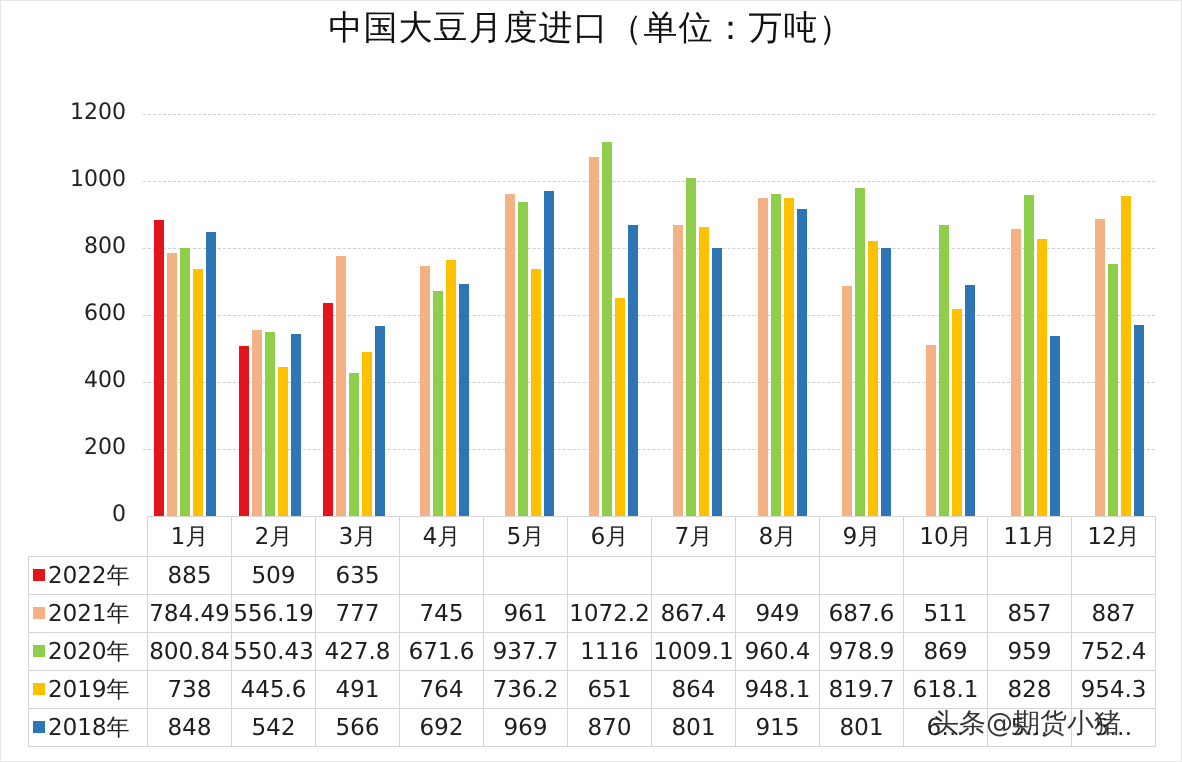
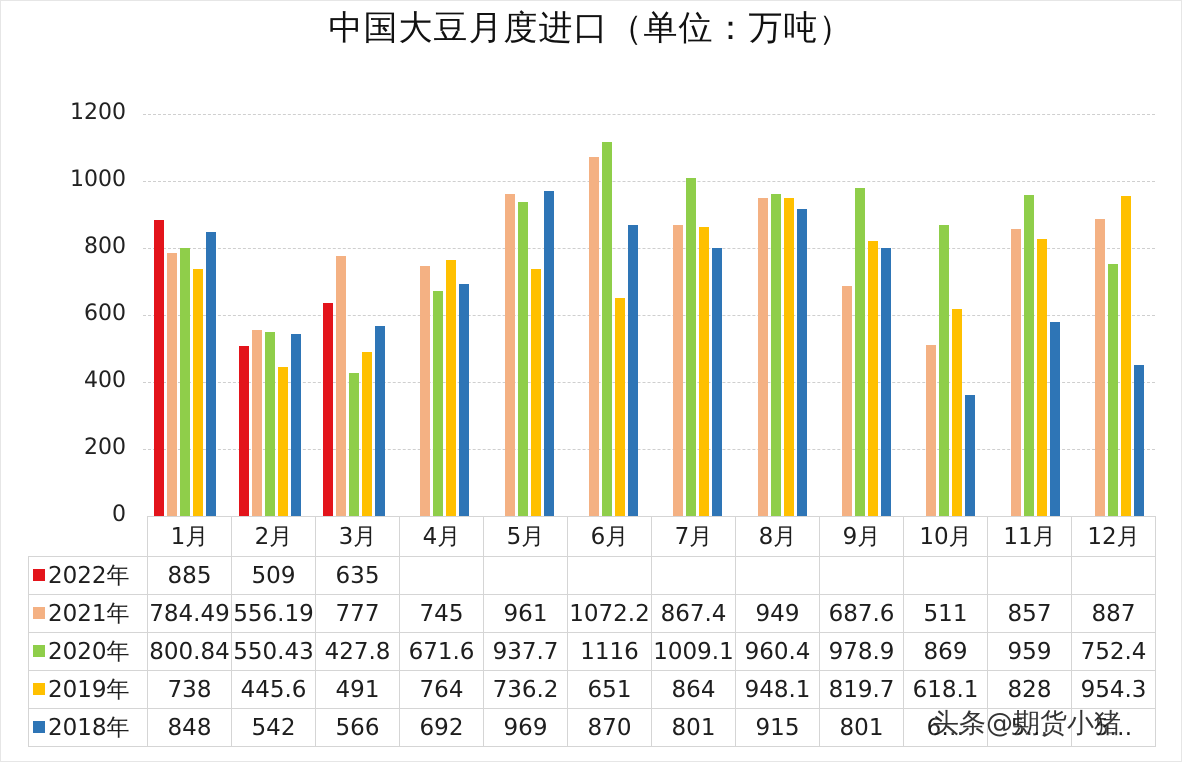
2018年/10月: 690 -> 360
2018年/11月: 540 -> 580
2018年/12月: 570 -> 450
